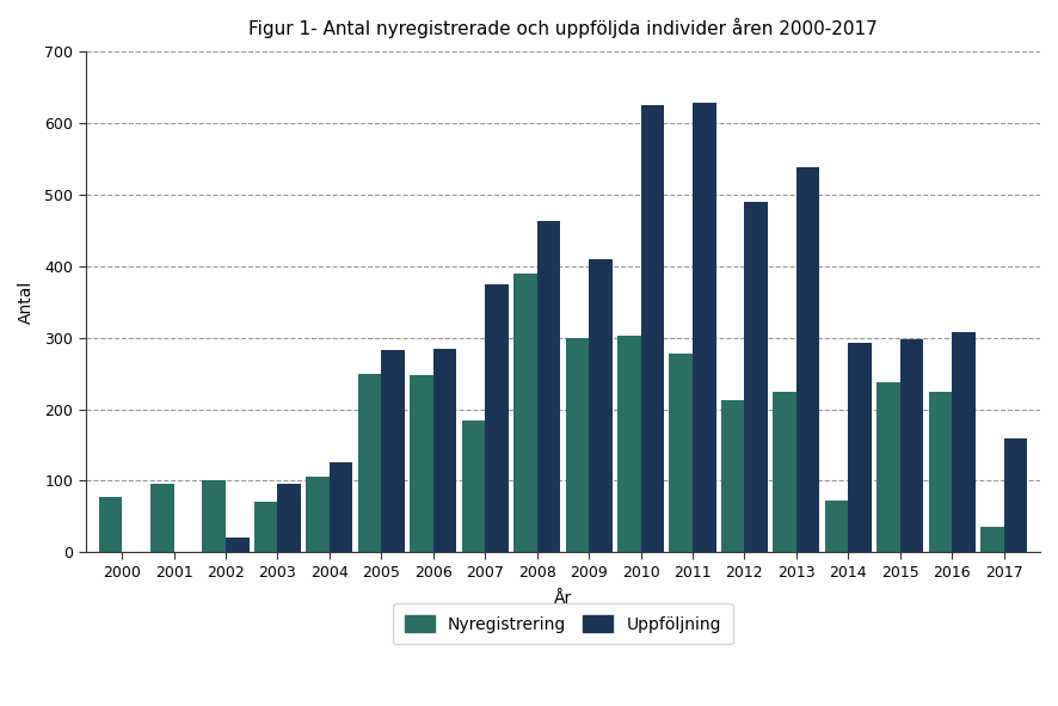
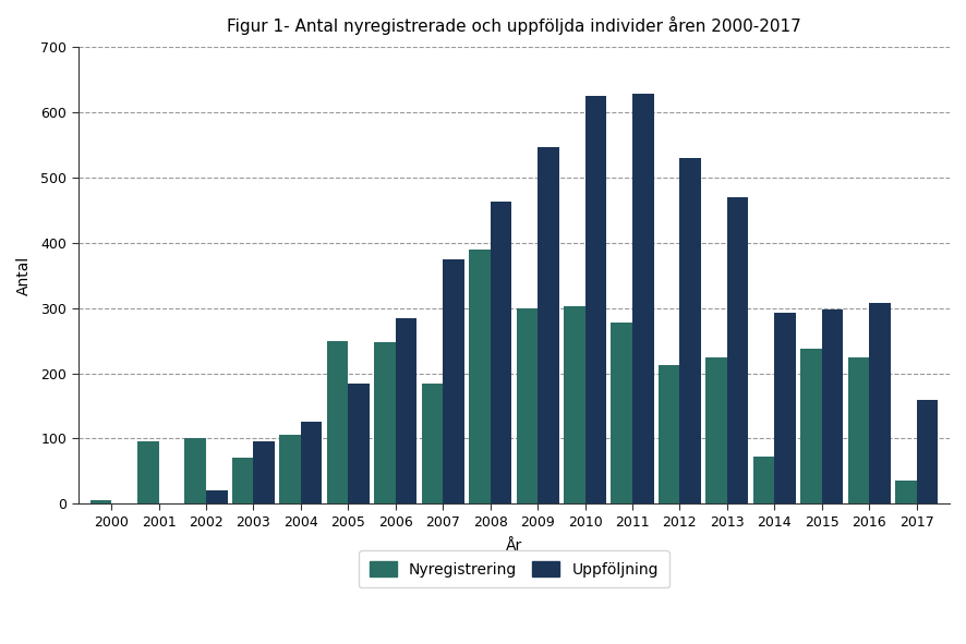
Nyregistrering/2000: 78 -> 5
Uppföljning/2005: 282 -> 185
Uppföljning/2009: 410 -> 547
Uppföljning/2012: 490 -> 530
Uppföljning/2013: 538 -> 470
